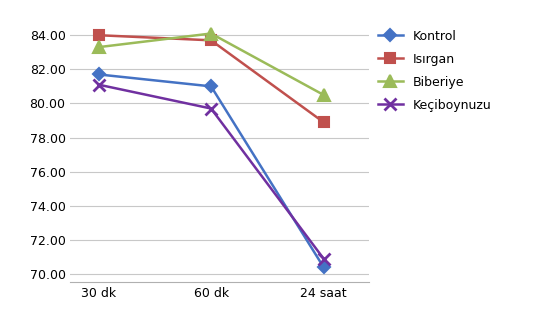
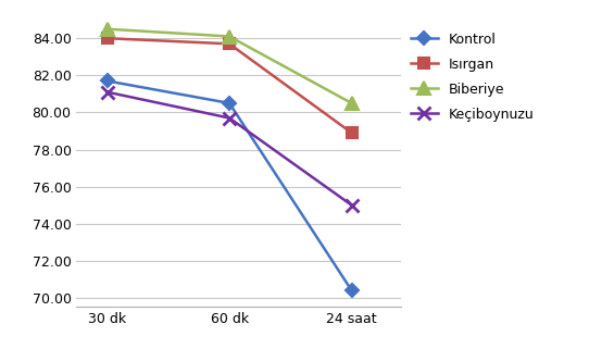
Biberiye/30 dk: 83.3 -> 84.5
Kontrol/60 dk: 81.0 -> 80.5
Keçiboynuzu/24 saat: 70.9 -> 75.0
